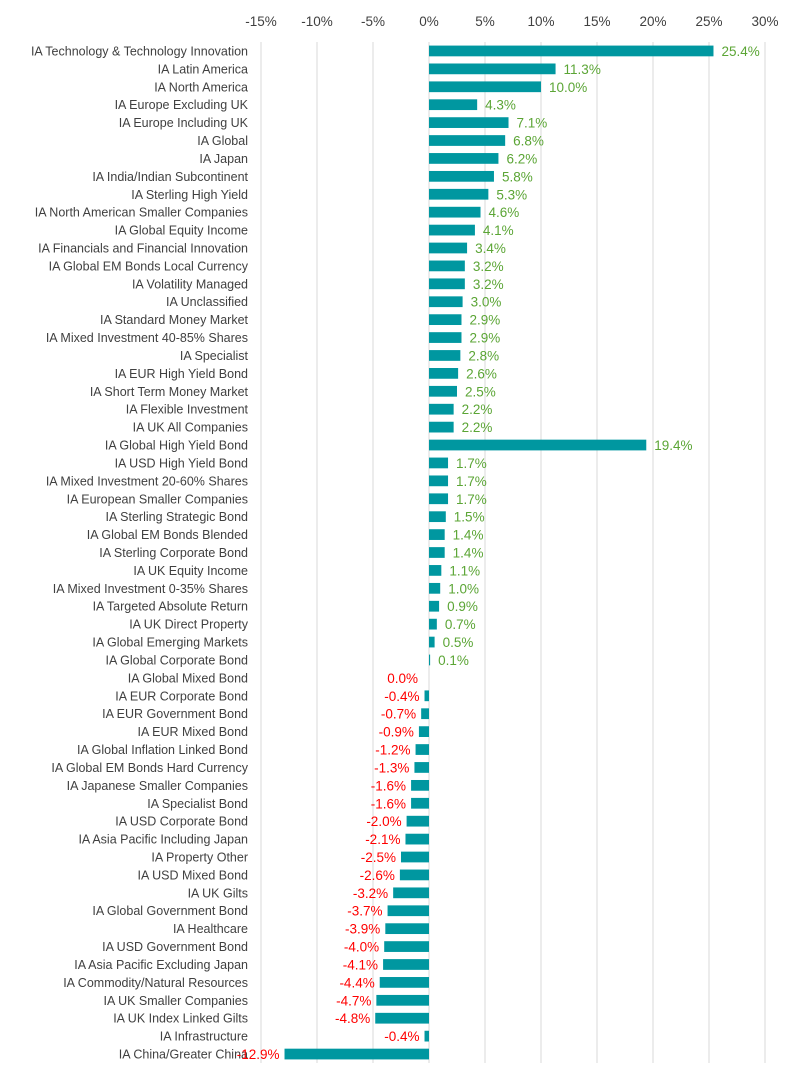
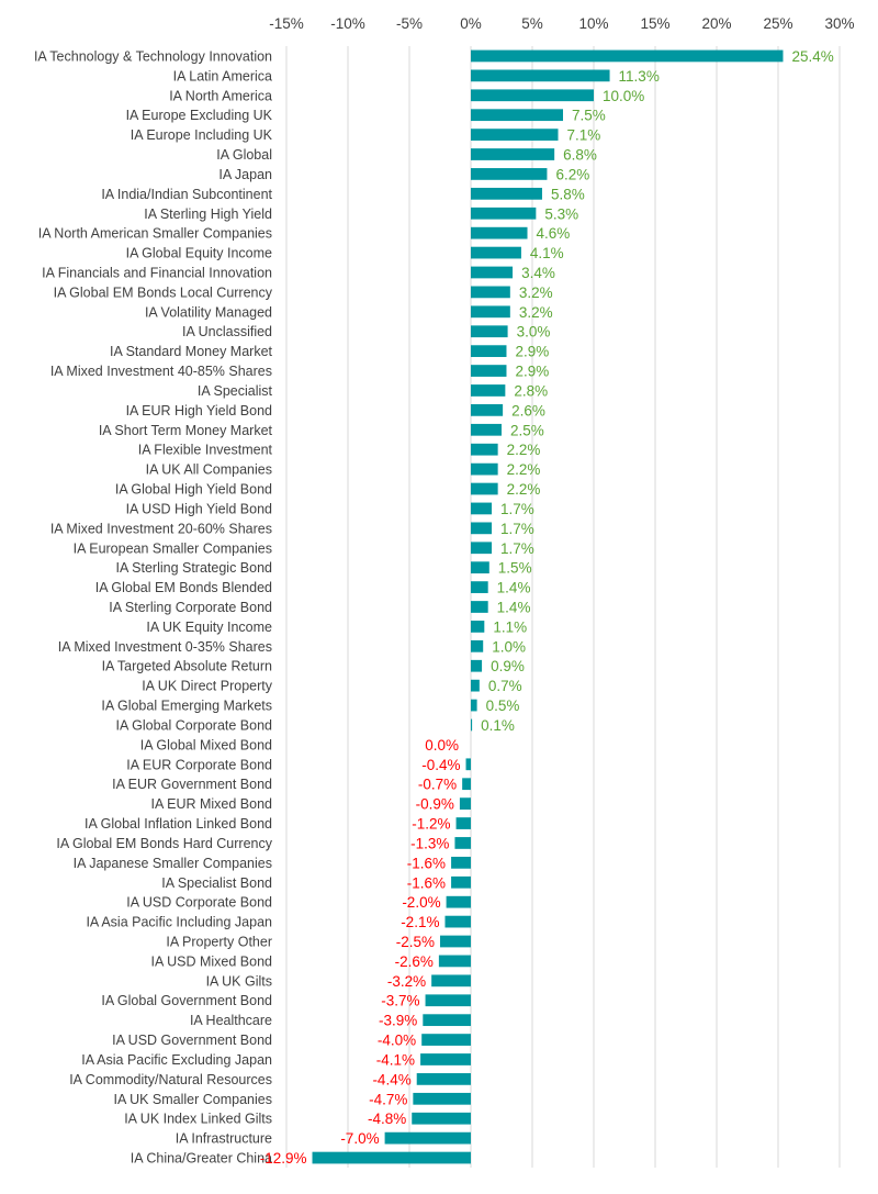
IA Europe Excluding UK: 4.3% -> 7.5%
IA Global High Yield Bond: 19.4% -> 2.2%
IA Infrastructure: -0.4% -> -7.0%
